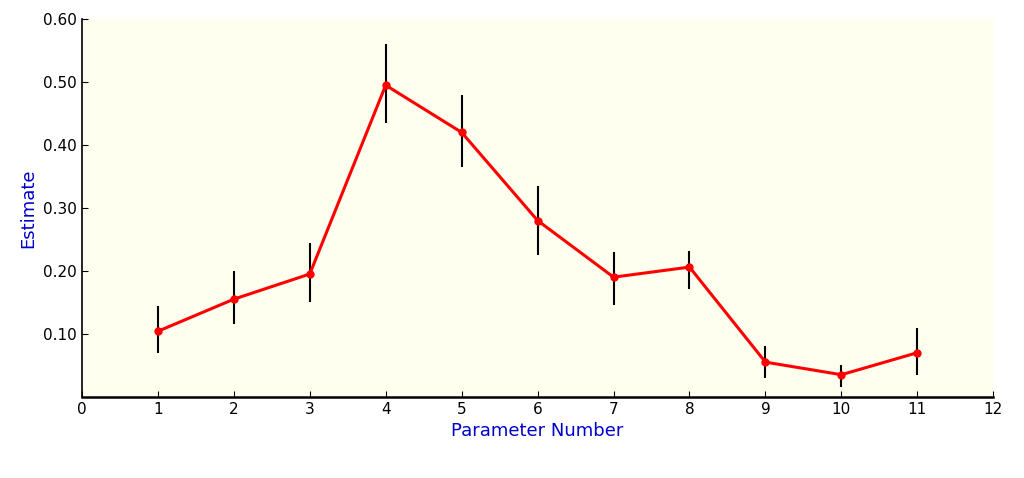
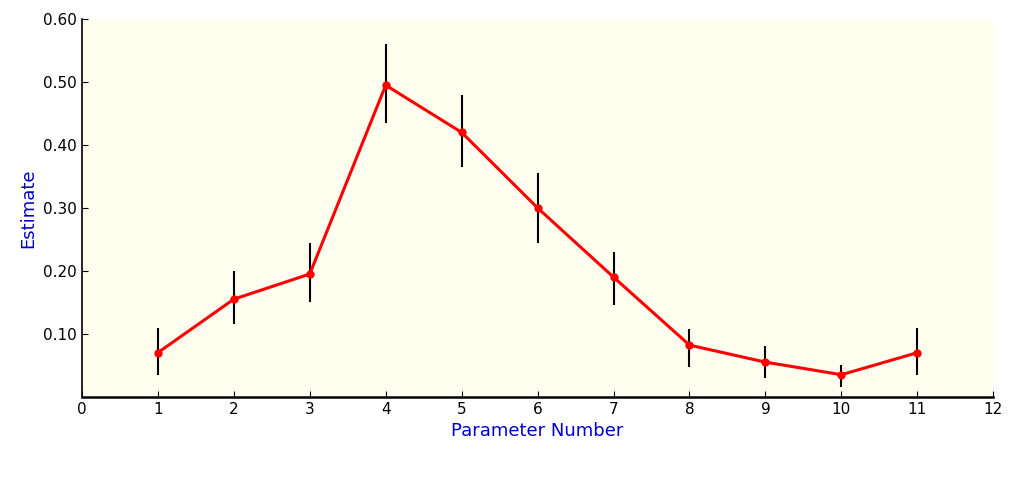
1: 0.104 -> 0.070
6: 0.280 -> 0.300
8: 0.206 -> 0.082
